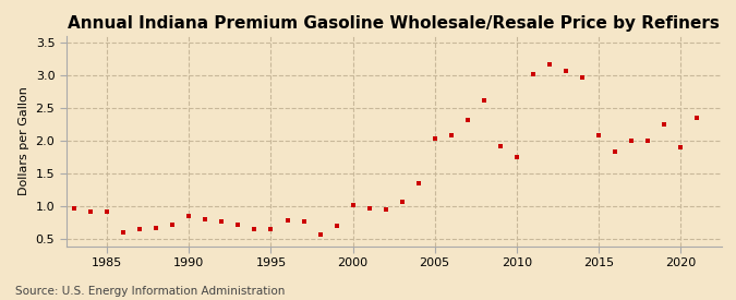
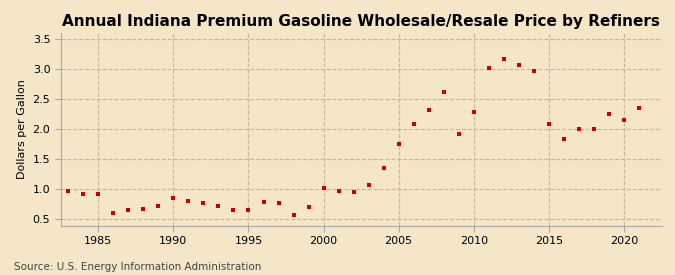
2005: 2.04 -> 1.76
2010: 1.76 -> 2.28
2020: 1.90 -> 2.15
